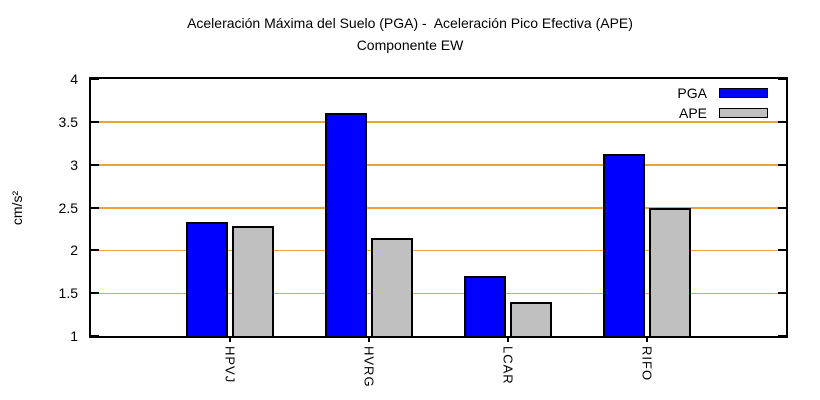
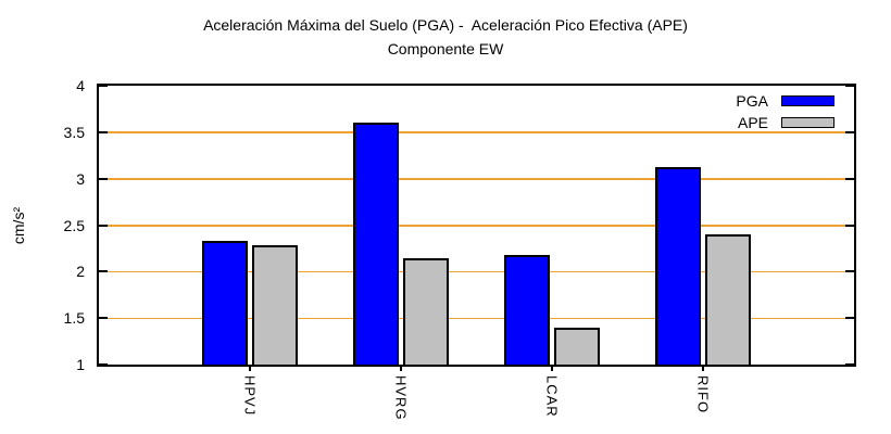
PGA/LCAR: 1.7 -> 2.2
APE/RIFO: 2.5 -> 2.4
